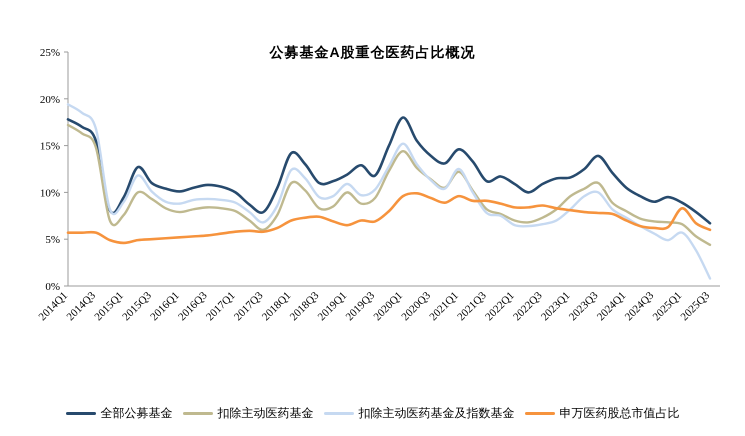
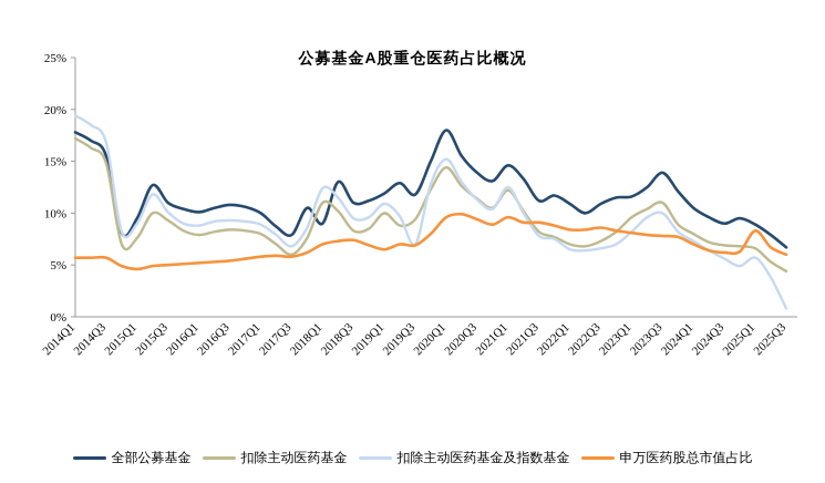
全部公募基金/2018Q1: 14% -> 9%
扣除主动医药基金及指数基金/2019Q3: 10% -> 7%
